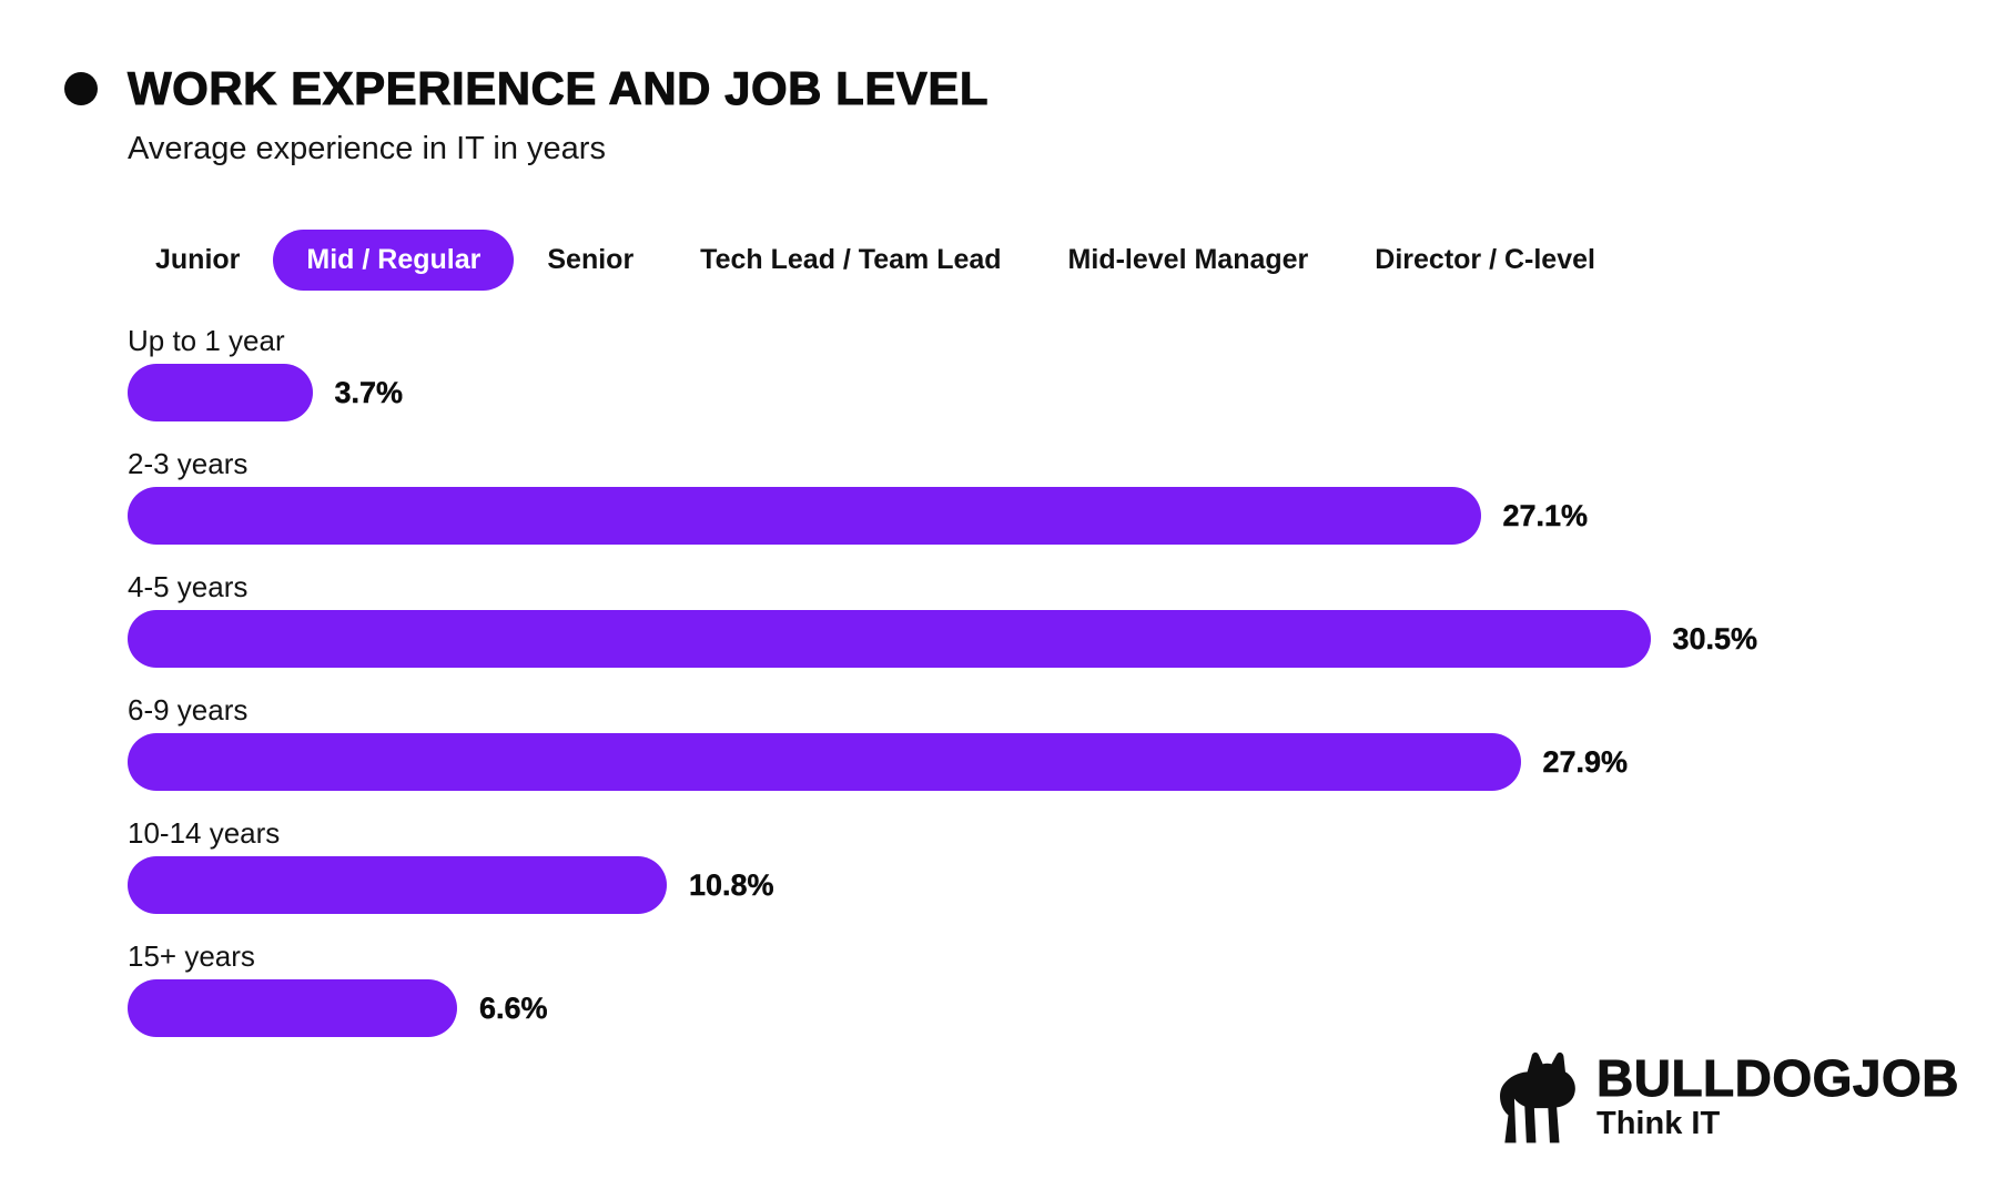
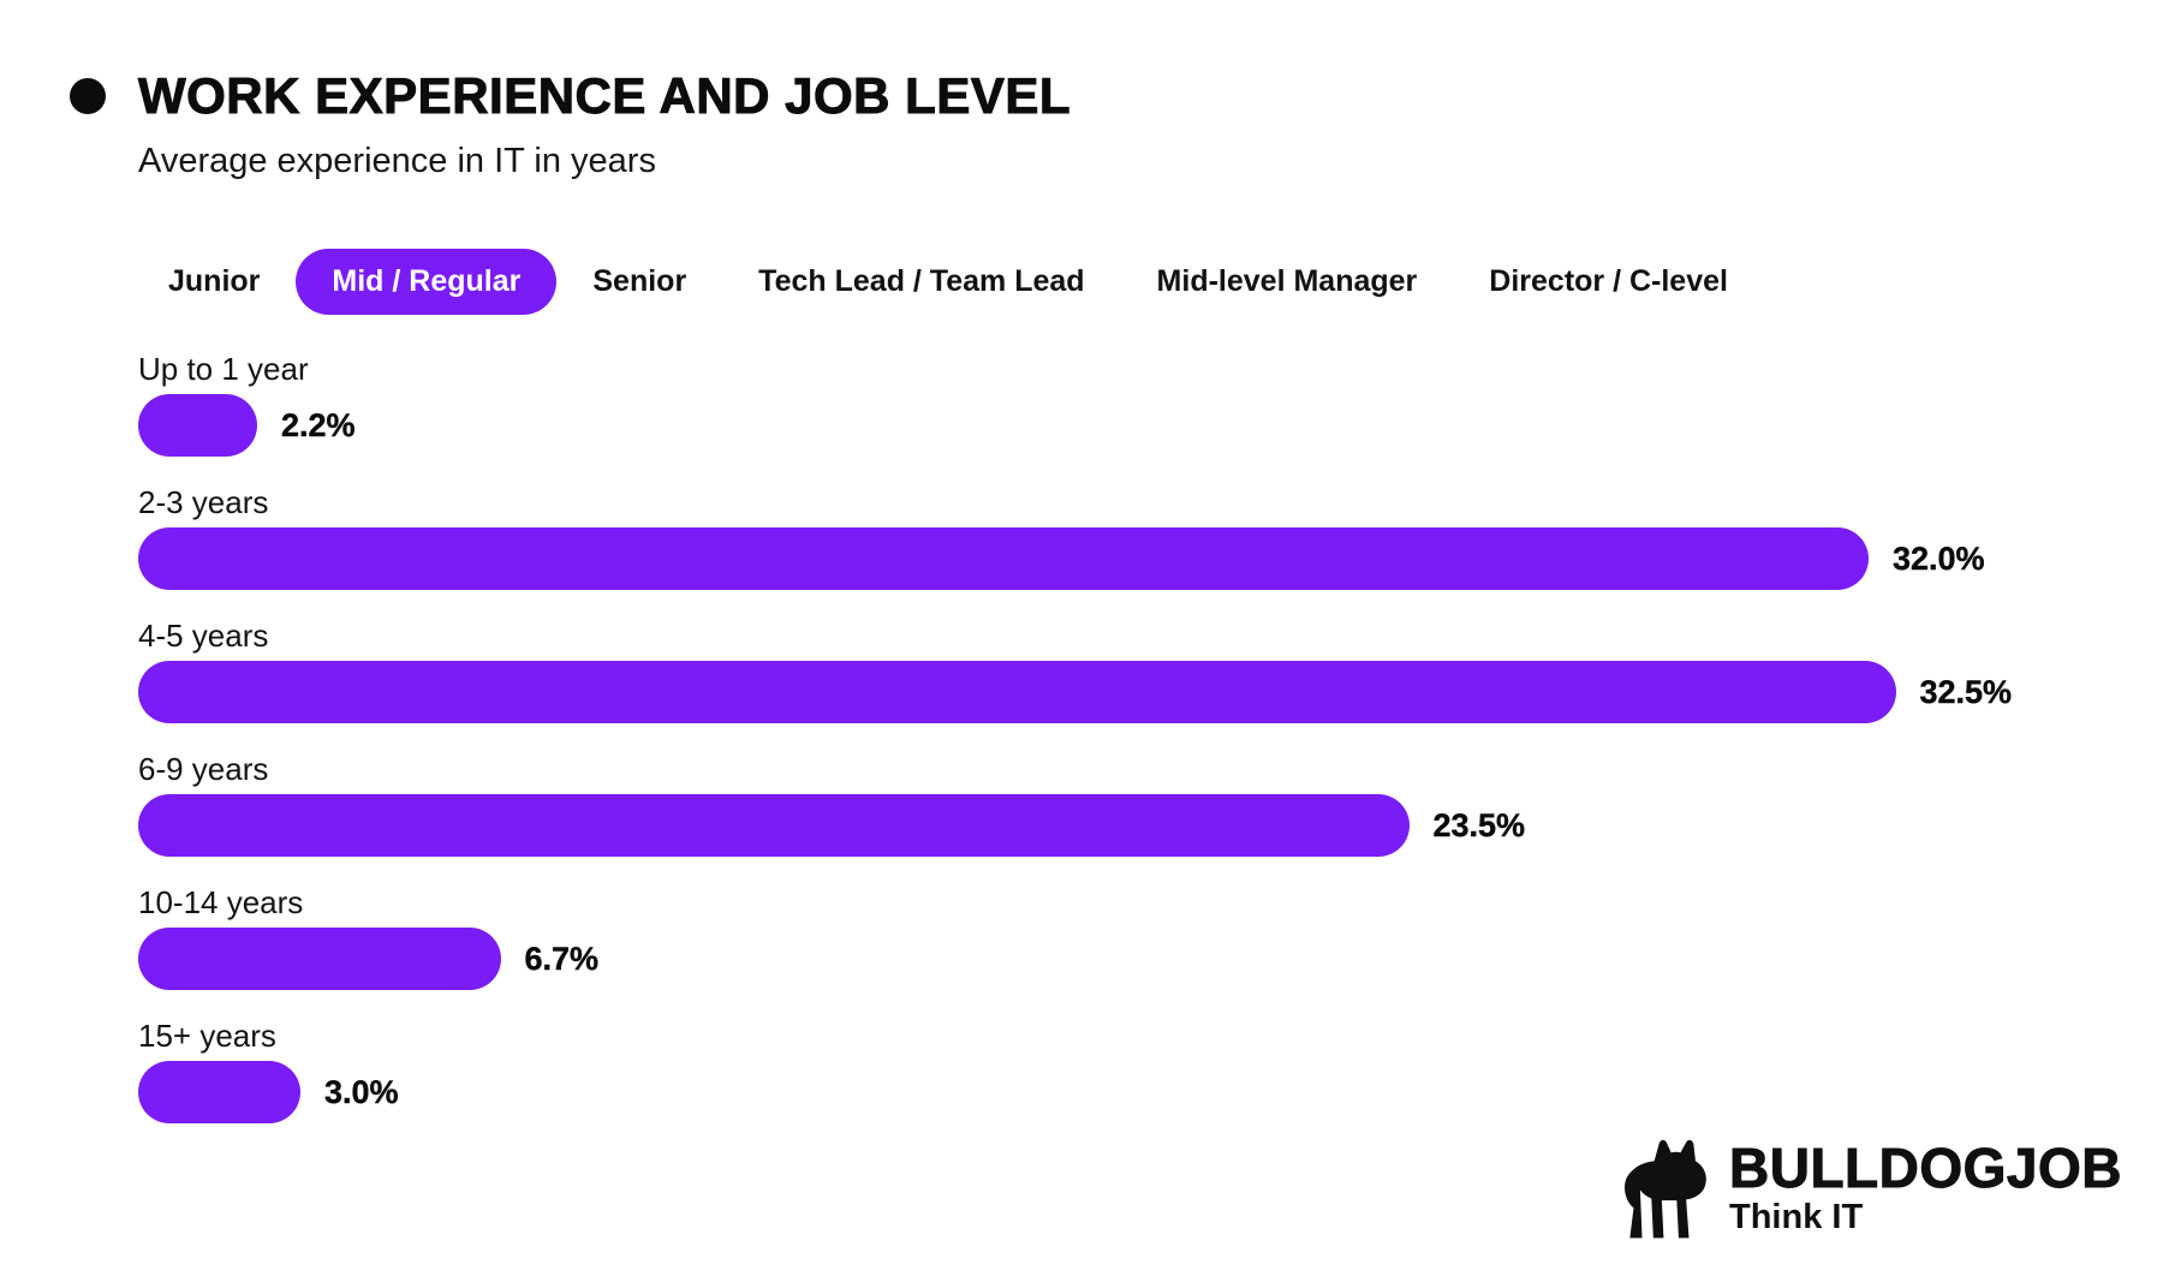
Up to 1 year: 3.7% -> 2.2%
2-3 years: 27.1% -> 32.0%
4-5 years: 30.5% -> 32.5%
6-9 years: 27.9% -> 23.5%
10-14 years: 10.8% -> 6.7%
15+ years: 6.6% -> 3.0%
